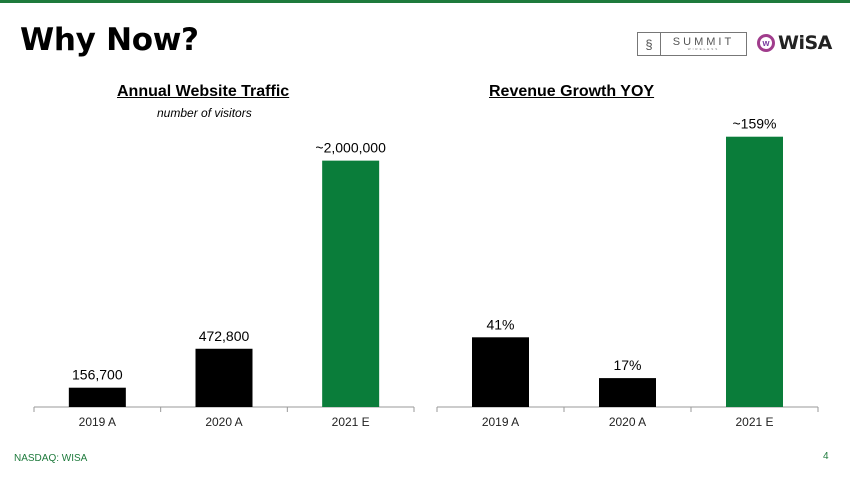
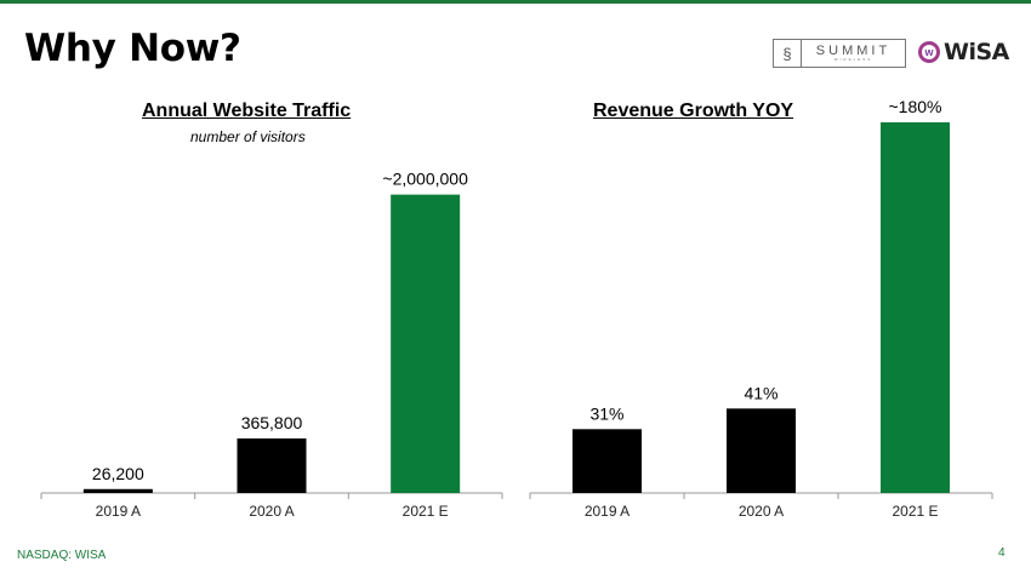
Annual Website Traffic/2019 A: 156,700 -> 26,200
Annual Website Traffic/2020 A: 472,800 -> 365,800
Revenue Growth YOY/2019 A: 41% -> 31%
Revenue Growth YOY/2020 A: 17% -> 41%
Revenue Growth YOY/2021 E: 159 -> 180
